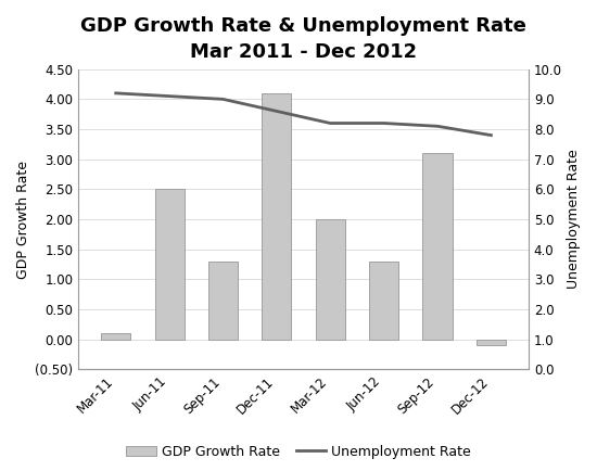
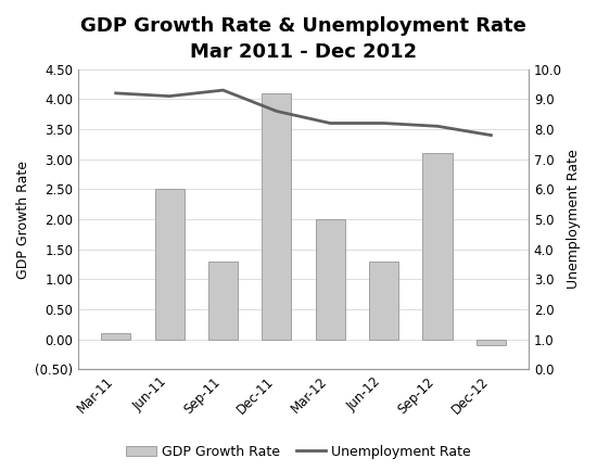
Unemployment Rate/Sep-11: 9.0 -> 9.3
